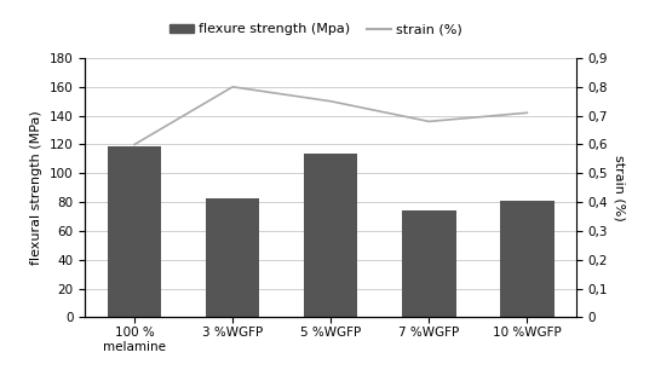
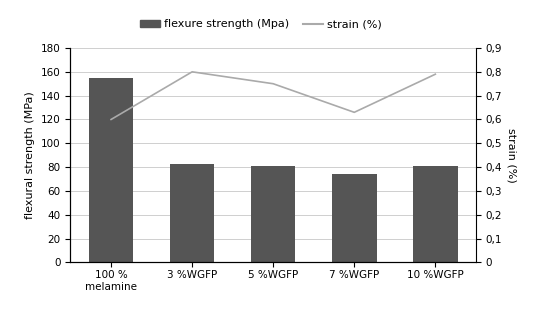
flexure strength (Mpa)/100 % melamine: 119 -> 155
flexure strength (Mpa)/5 %WGFP: 114 -> 81
strain (%)/7 %WGFP: 0,68 -> 0,63
strain (%)/10 %WGFP: 0,71 -> 0,79
